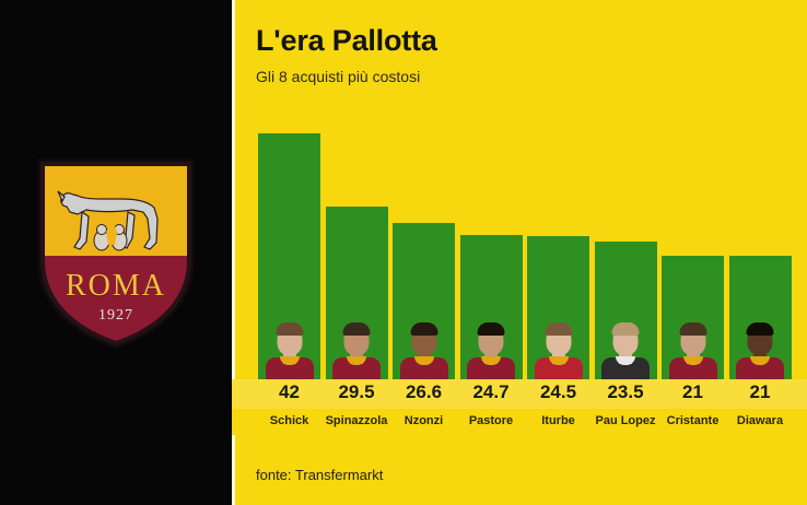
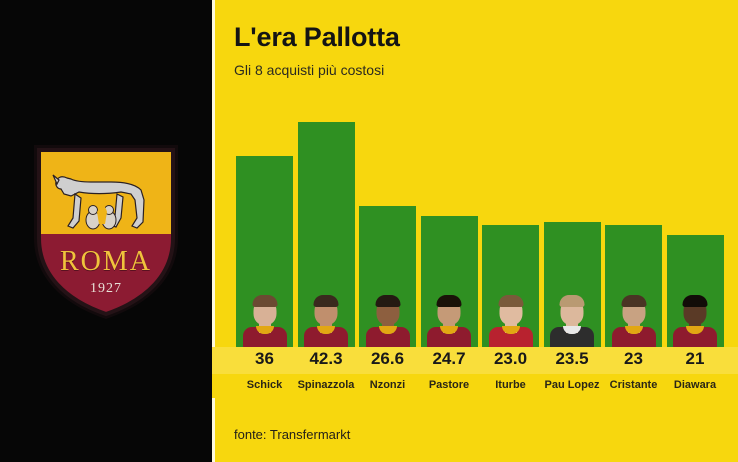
Schick: 42 -> 36
Spinazzola: 29.5 -> 42.3
Iturbe: 24.5 -> 23.0
Cristante: 21 -> 23
